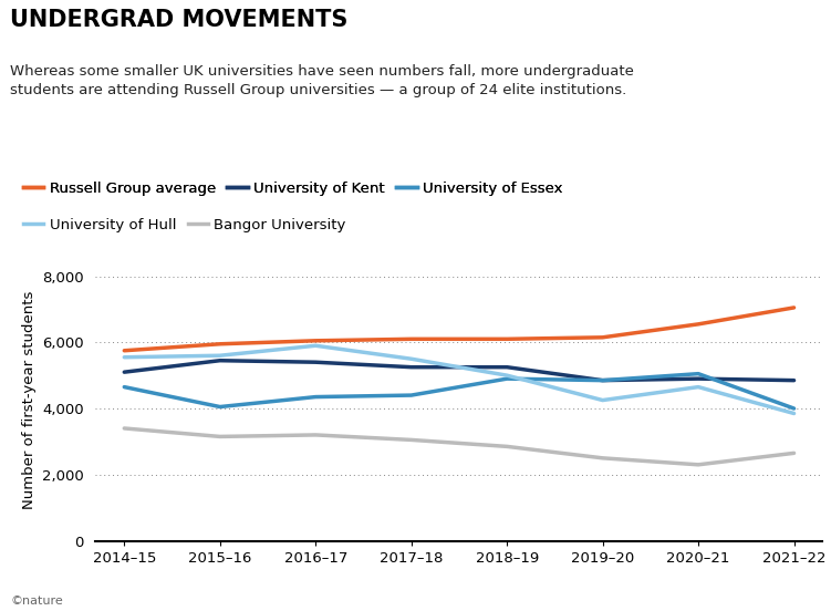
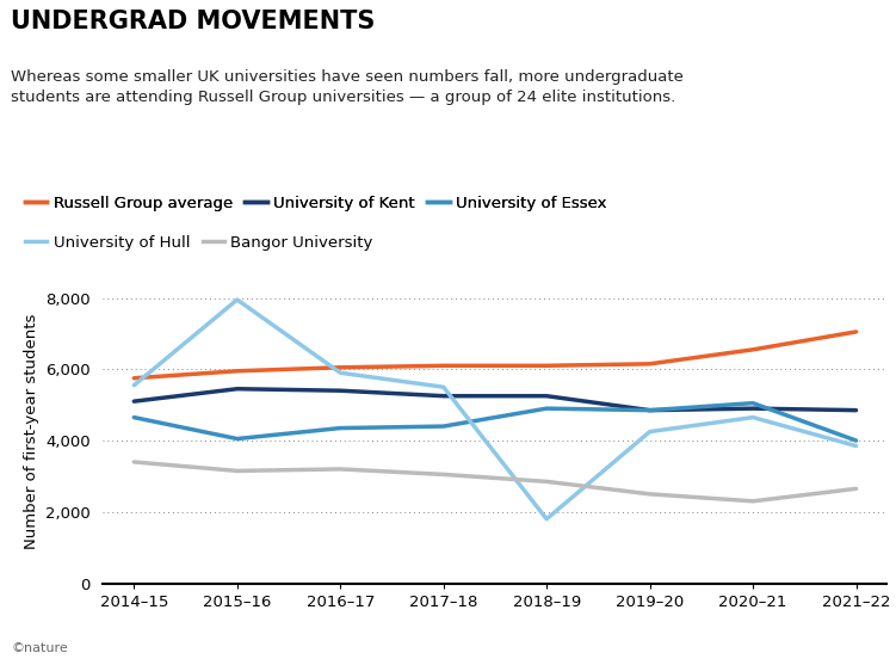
University of Hull/2015–16: 5,600 -> 7,950
University of Hull/2018–19: 5,000 -> 1,800
